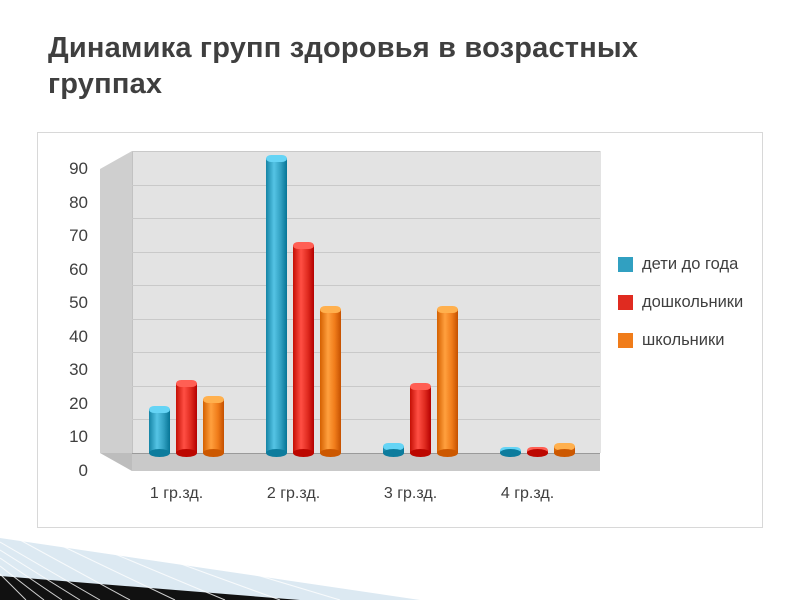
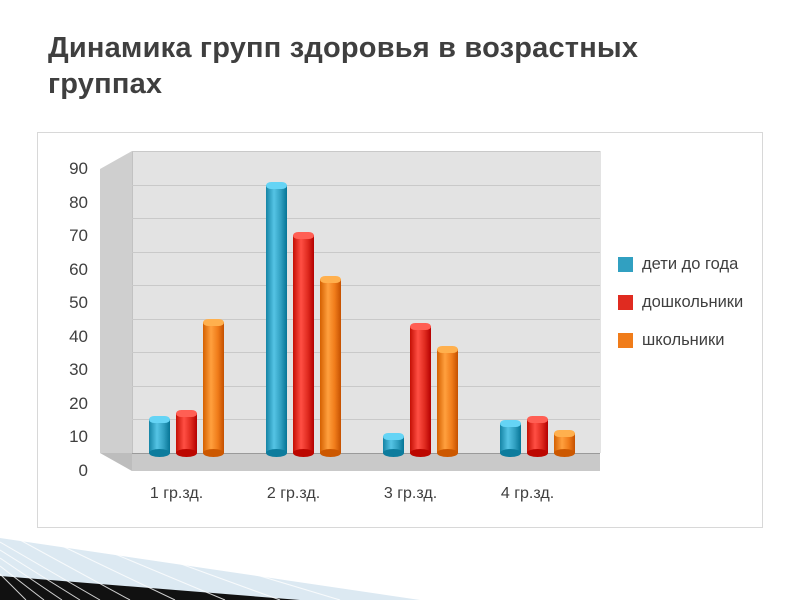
дети до года/1 гр.зд.: 13 -> 10
дошкольники/1 гр.зд.: 21 -> 12
школьники/1 гр.зд.: 16 -> 39
дети до года/2 гр.зд.: 88 -> 80
дошкольники/2 гр.зд.: 62 -> 65
школьники/2 гр.зд.: 43 -> 52
дети до года/3 гр.зд.: 2 -> 5
дошкольники/3 гр.зд.: 20 -> 38
школьники/3 гр.зд.: 43 -> 31
дети до года/4 гр.зд.: 1 -> 9
дошкольники/4 гр.зд.: 1 -> 10
школьники/4 гр.зд.: 2 -> 6
